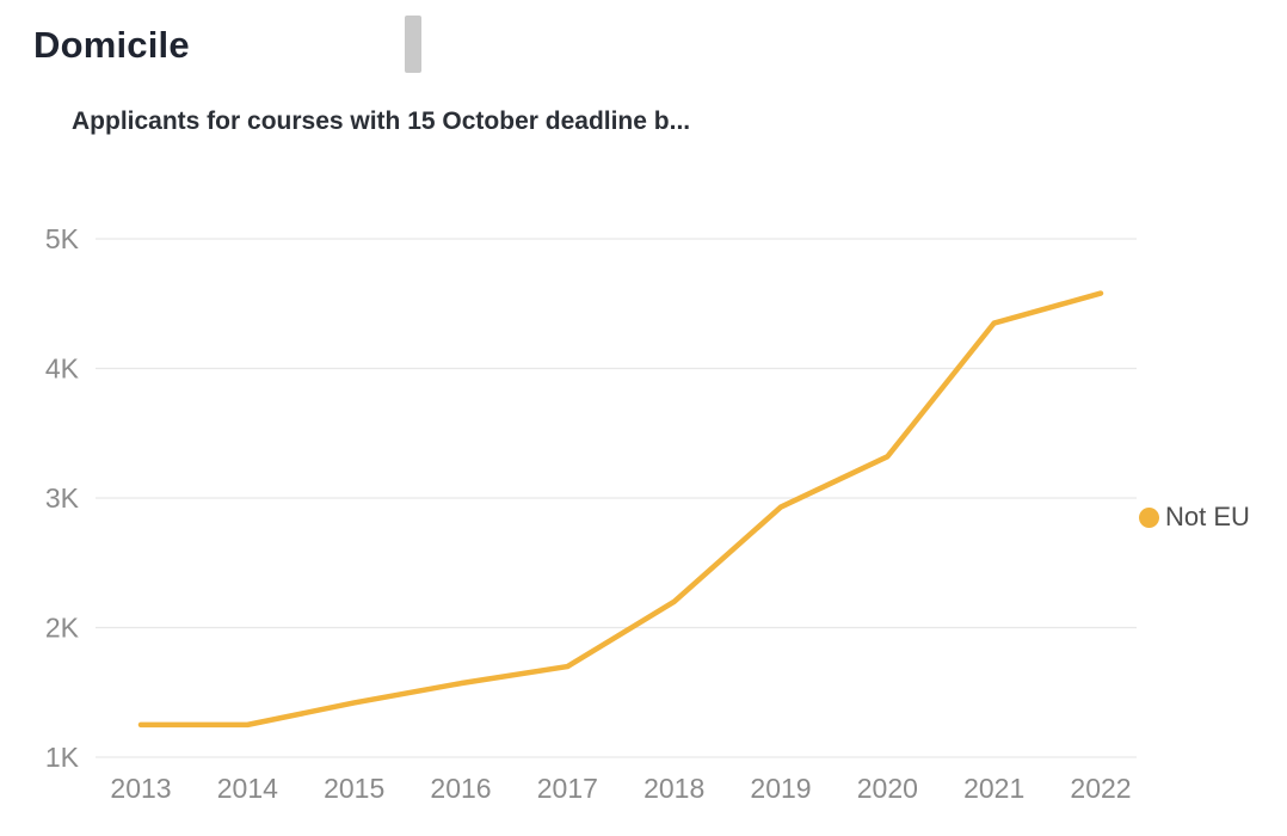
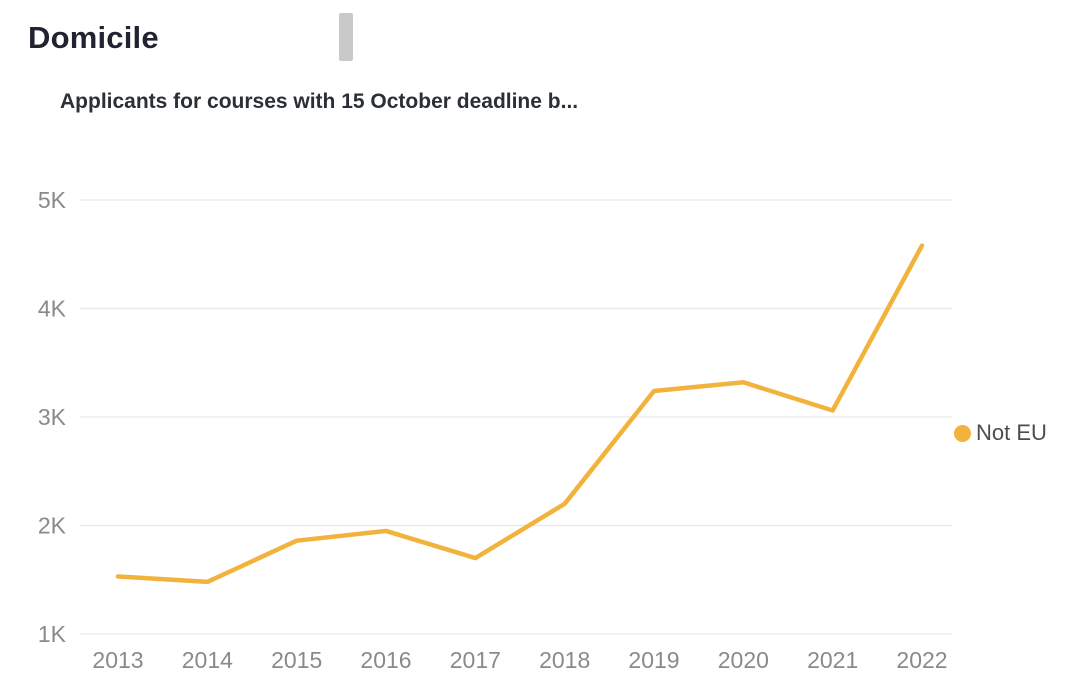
2013: 1.25K -> 1.53K
2014: 1.25K -> 1.48K
2015: 1.42K -> 1.86K
2016: 1.57K -> 1.95K
2019: 2.93K -> 3.24K
2021: 4.35K -> 3.06K
